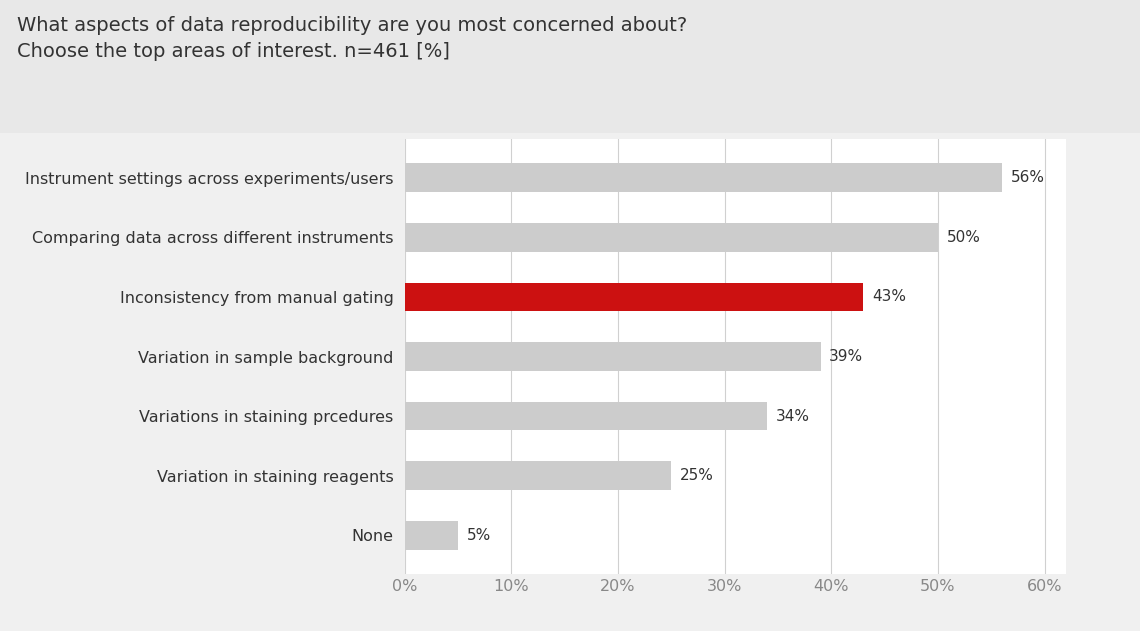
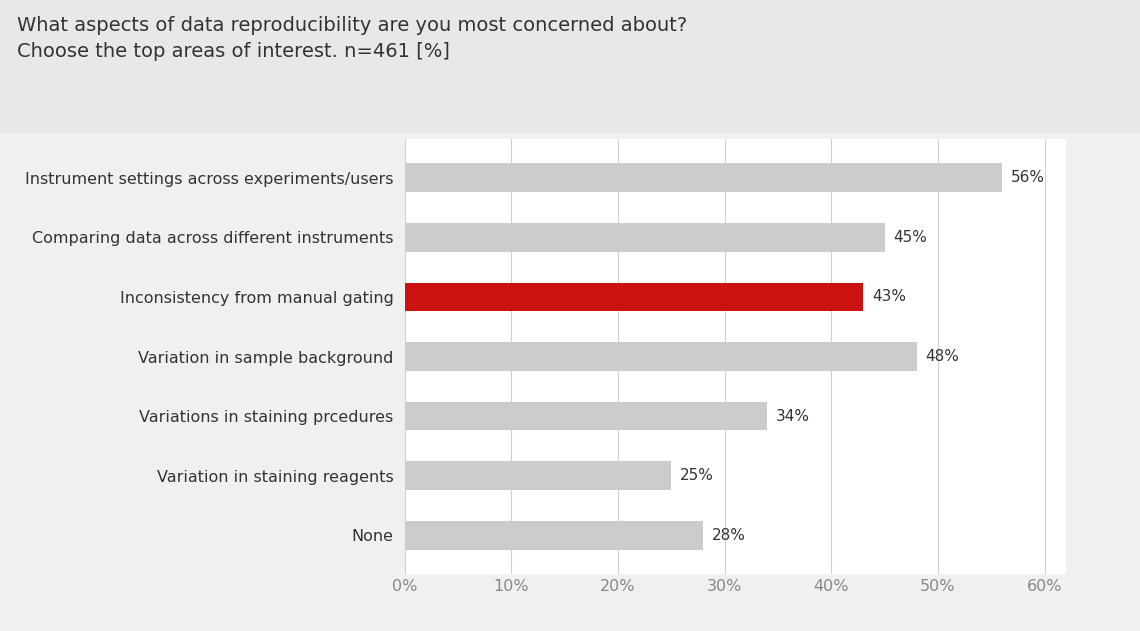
Comparing data across different instruments: 50% -> 45%
Variation in sample background: 39% -> 48%
None: 5% -> 28%
